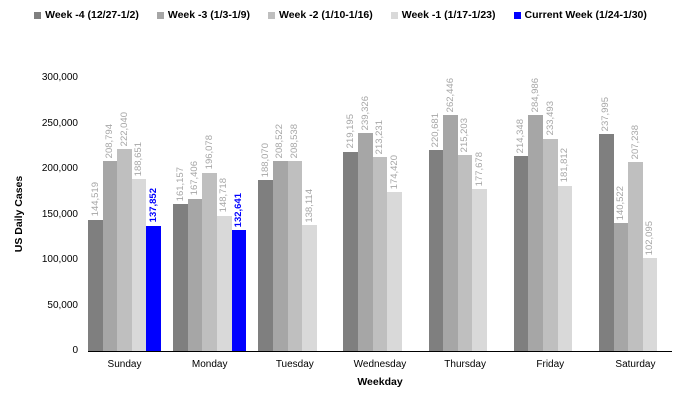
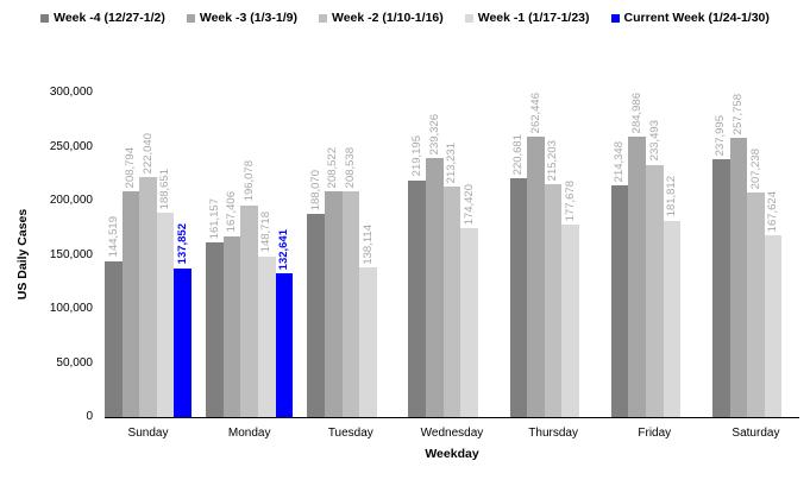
Week -3 (1/3-1/9)/Saturday: 140,522 -> 257,758
Week -1 (1/17-1/23)/Saturday: 102,095 -> 167,624
